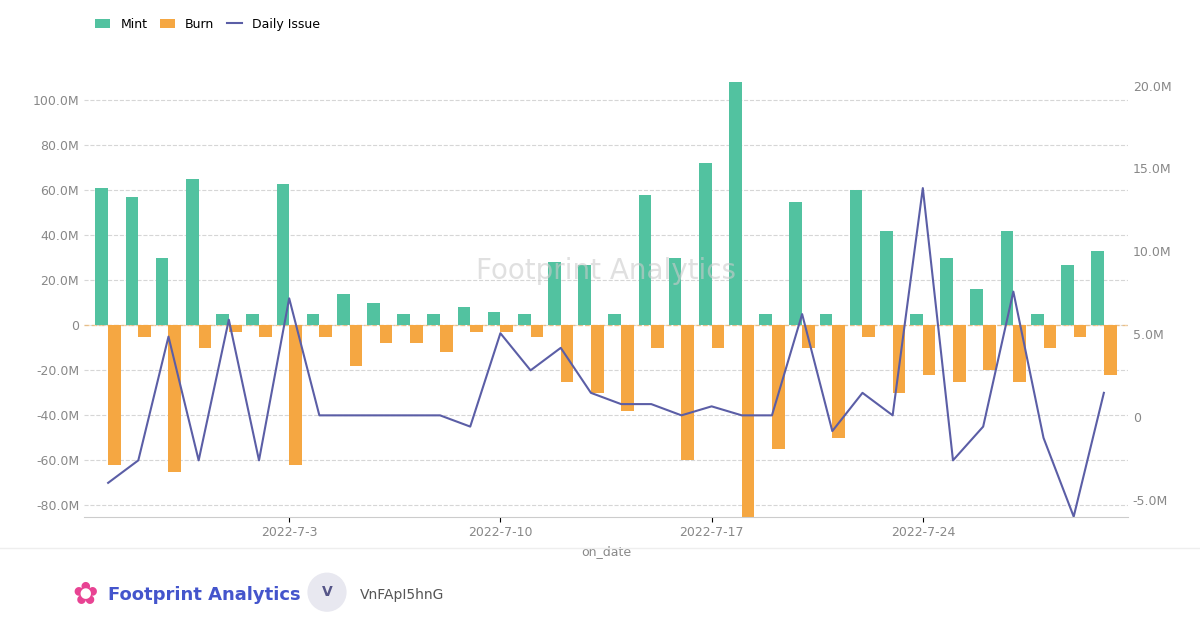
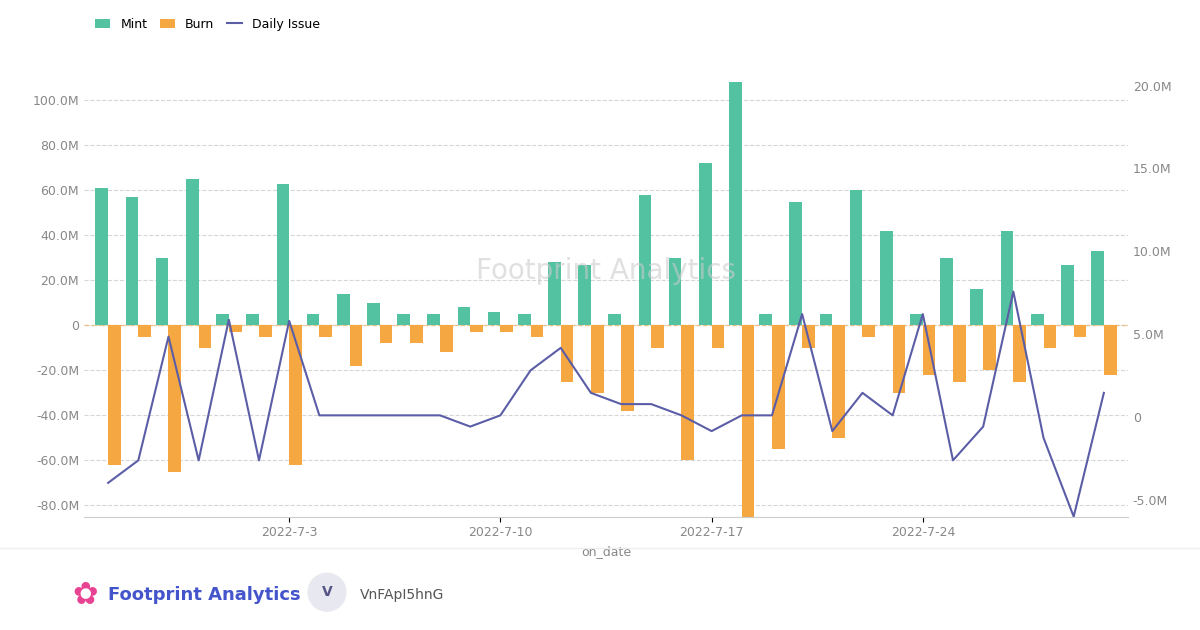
Daily Issue/2022-7-3: 12.0M -> 2.0M
Daily Issue/2022-7-10: -3.5M -> -40.0M
Daily Issue/2022-7-17: -36.0M -> -47.0M
Daily Issue/2022-7-24: 61.0M -> 5.0M
